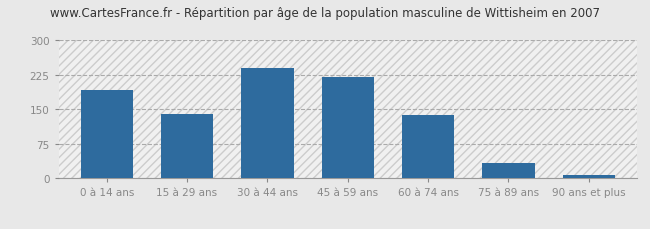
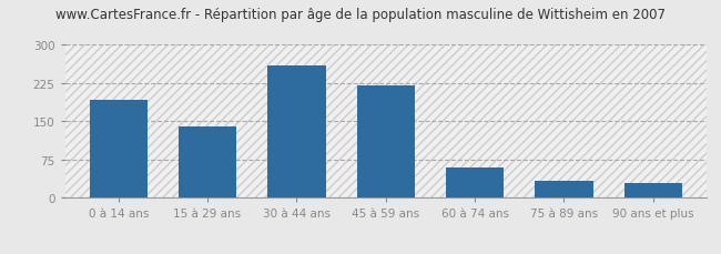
30 à 44 ans: 240 -> 260
60 à 74 ans: 138 -> 60
90 ans et plus: 8 -> 30
